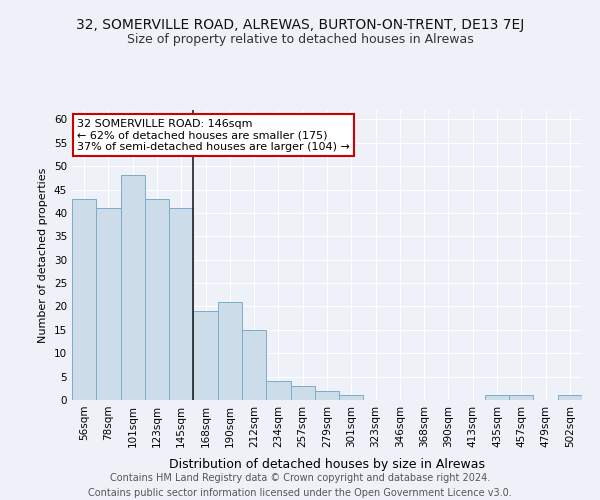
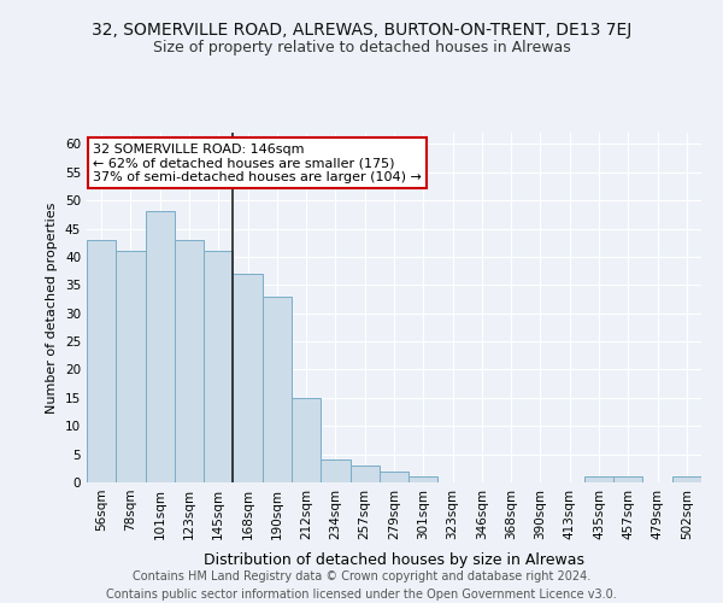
168sqm: 19 -> 37
190sqm: 21 -> 33
